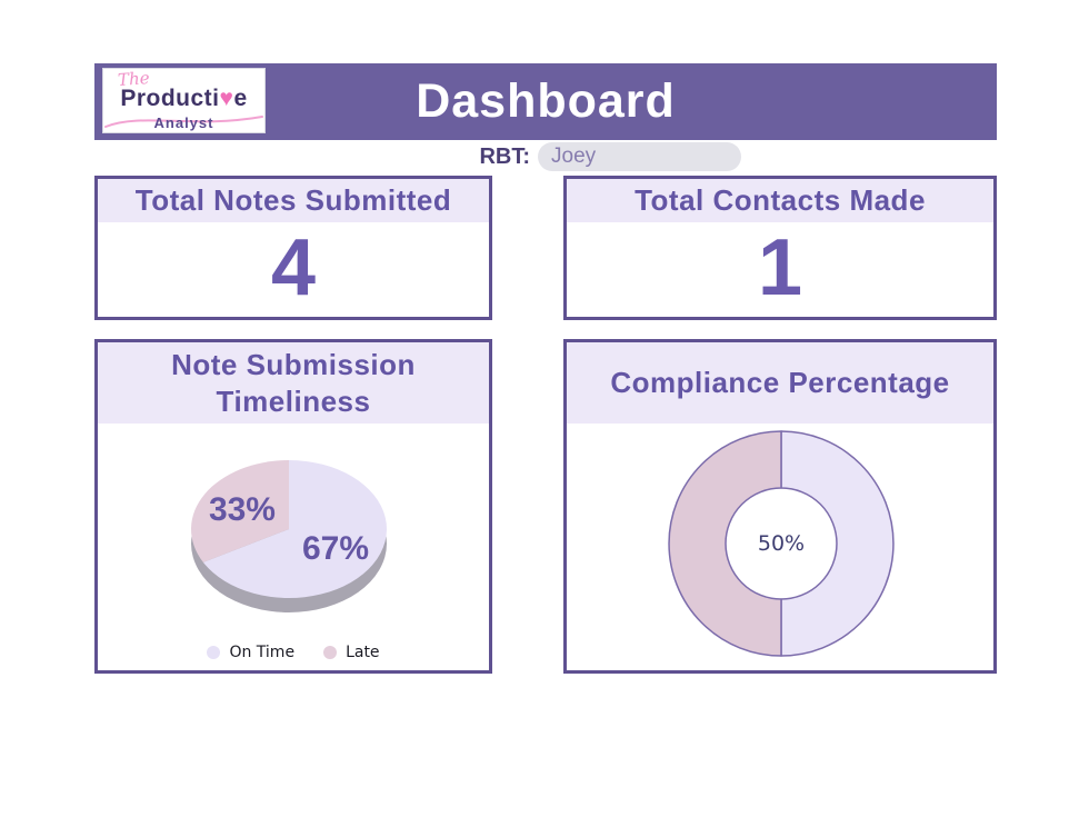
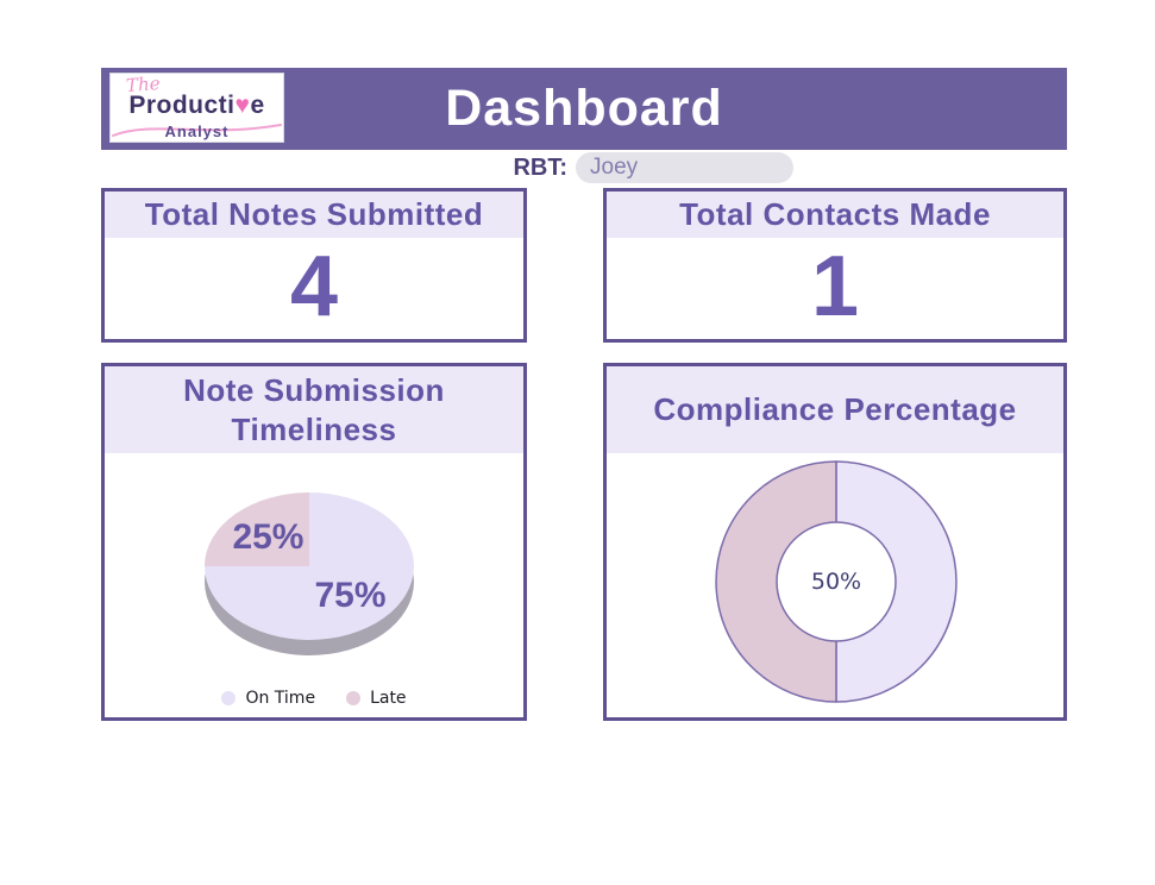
Note Submission Timeliness/On Time: 67% -> 75%
Note Submission Timeliness/Late: 33% -> 25%
